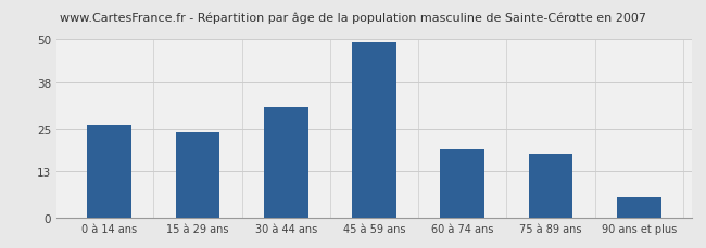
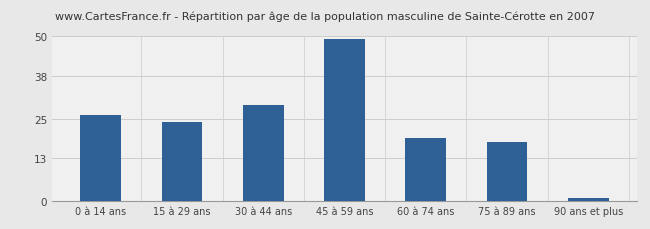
30 à 44 ans: 31 -> 29
90 ans et plus: 6 -> 1
